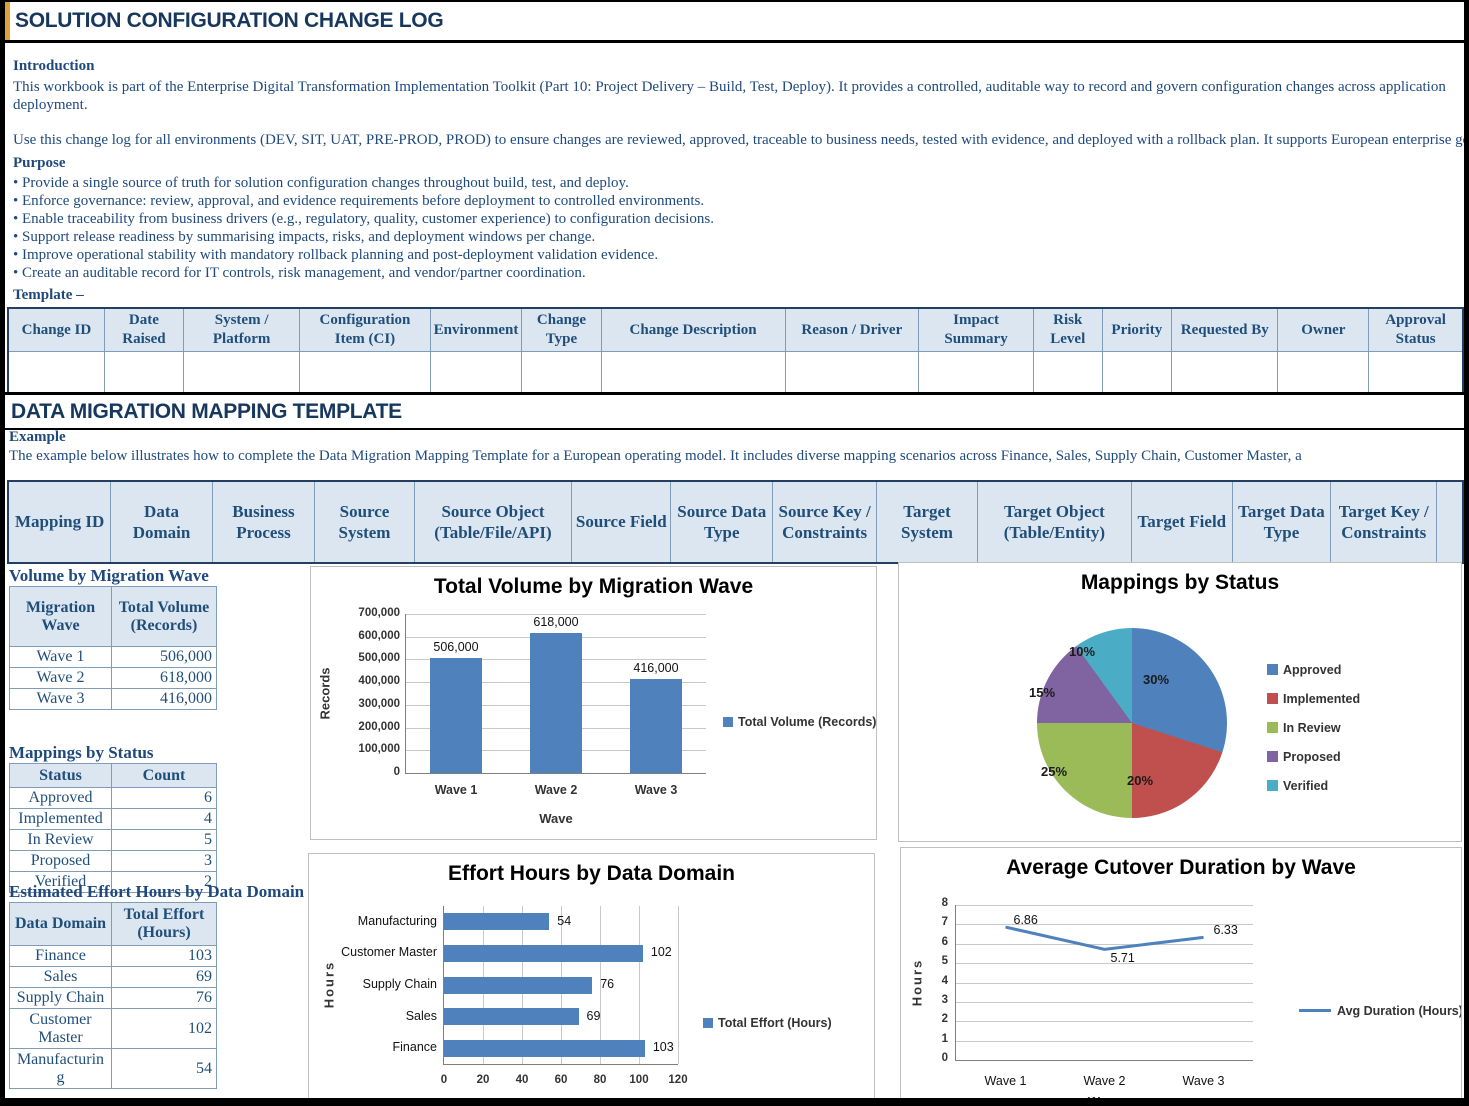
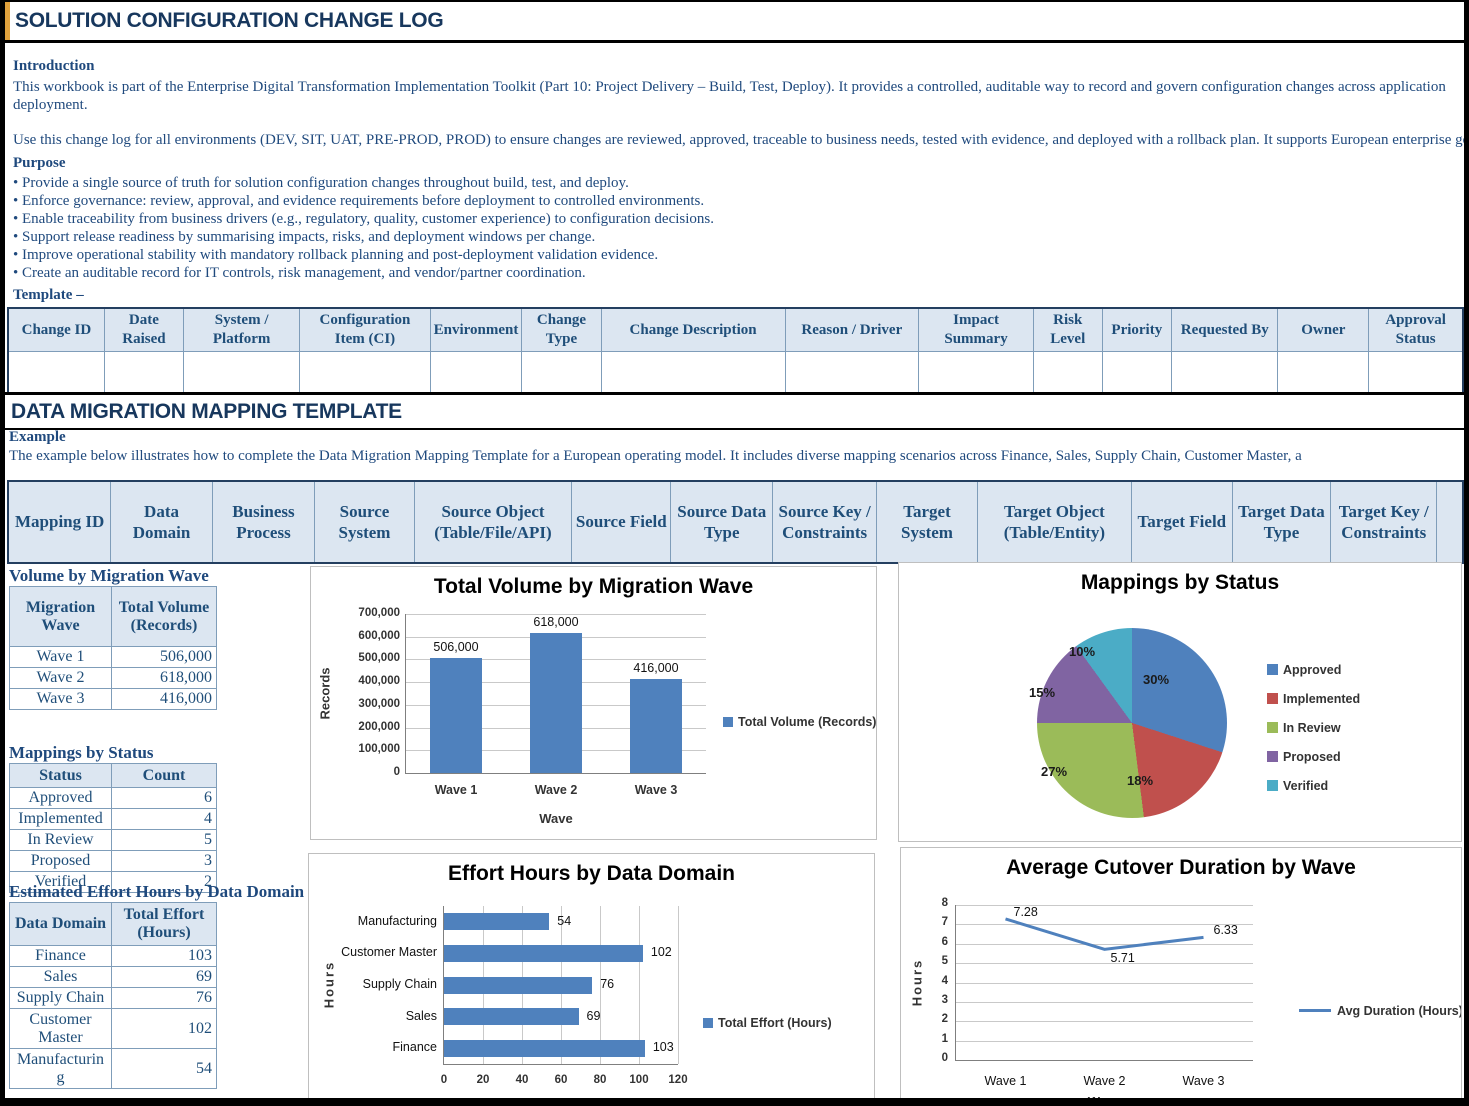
Mappings by Status/Implemented: 20% -> 18%
Mappings by Status/In Review: 25% -> 27%
Average Cutover Duration by Wave/Wave 1: 6.86 -> 7.28
